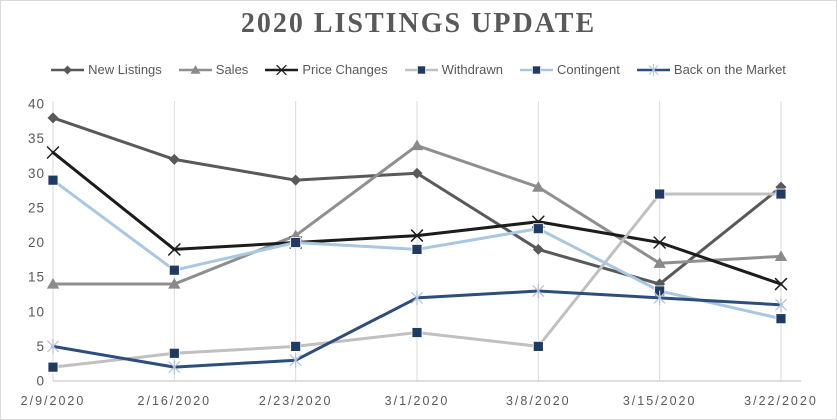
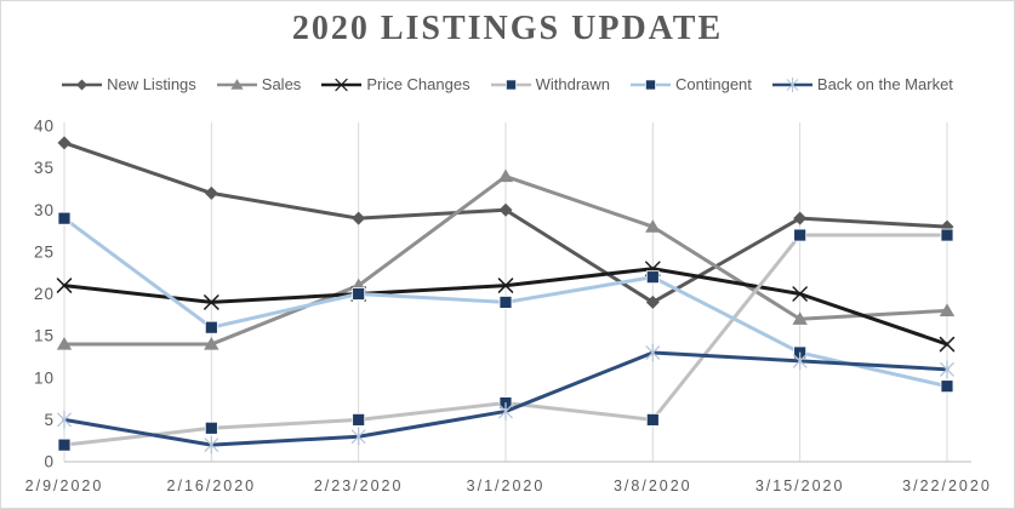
Price Changes/2/9/2020: 33 -> 21
Back on the Market/3/1/2020: 12 -> 6
New Listings/3/15/2020: 14 -> 29
